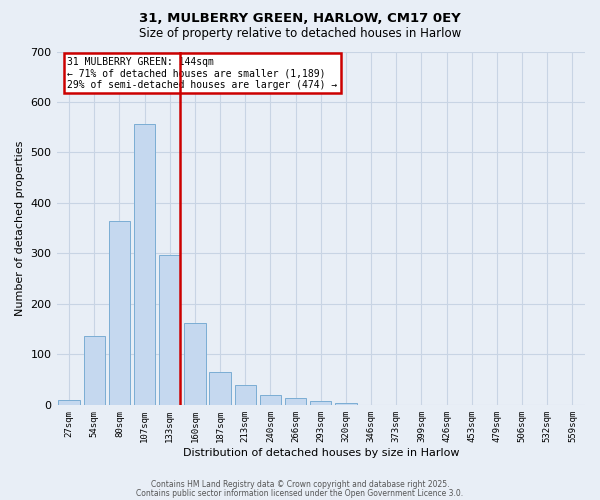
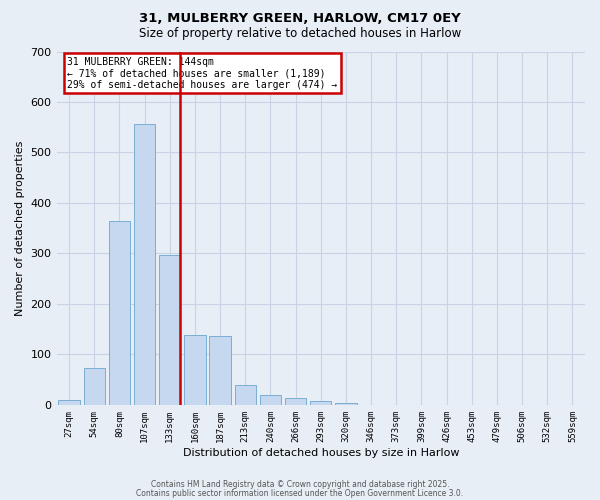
54sqm: 136 -> 72
160sqm: 163 -> 138
187sqm: 65 -> 136
